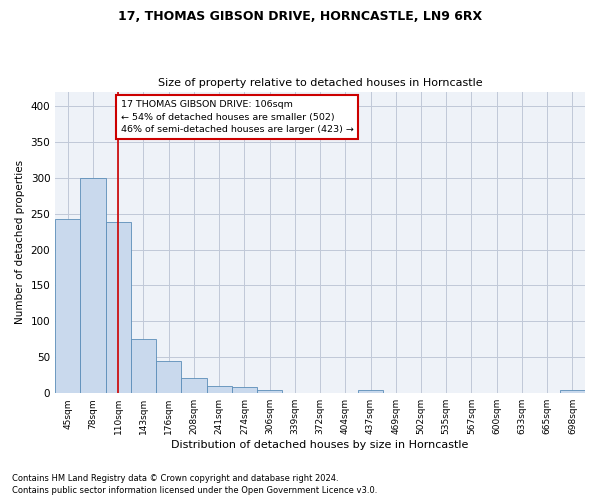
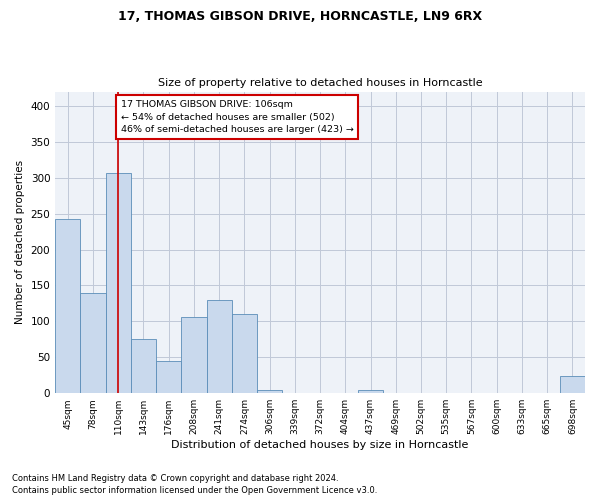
78sqm: 299 -> 140
110sqm: 238 -> 306
208sqm: 21 -> 106
241sqm: 10 -> 130
274sqm: 8 -> 110
698sqm: 4 -> 24
